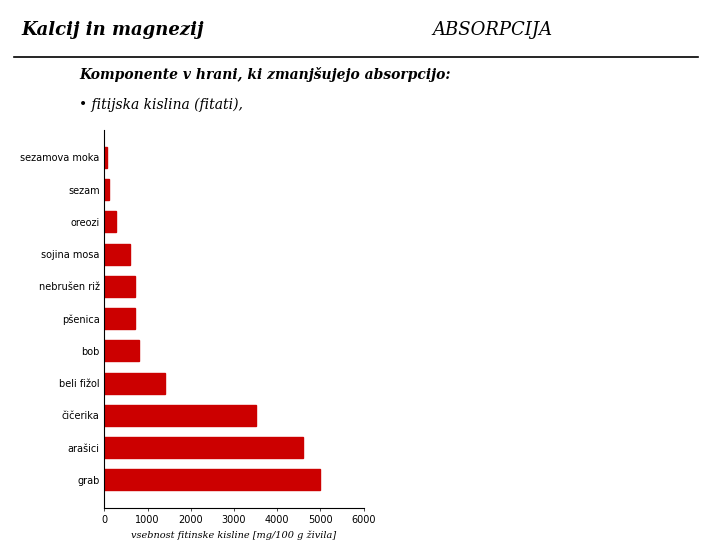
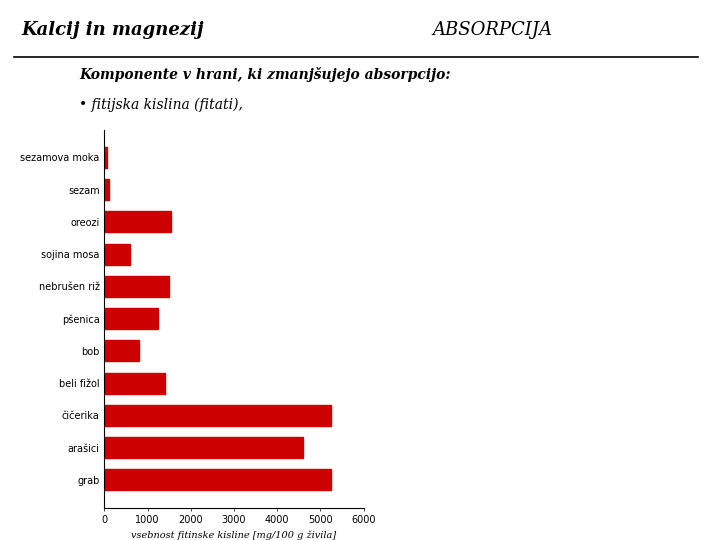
oreozi: 280 -> 1550
nebrušen riž: 700 -> 1500
pšenica: 700 -> 1250
čičerika: 3500 -> 5250
grab: 5000 -> 5250
